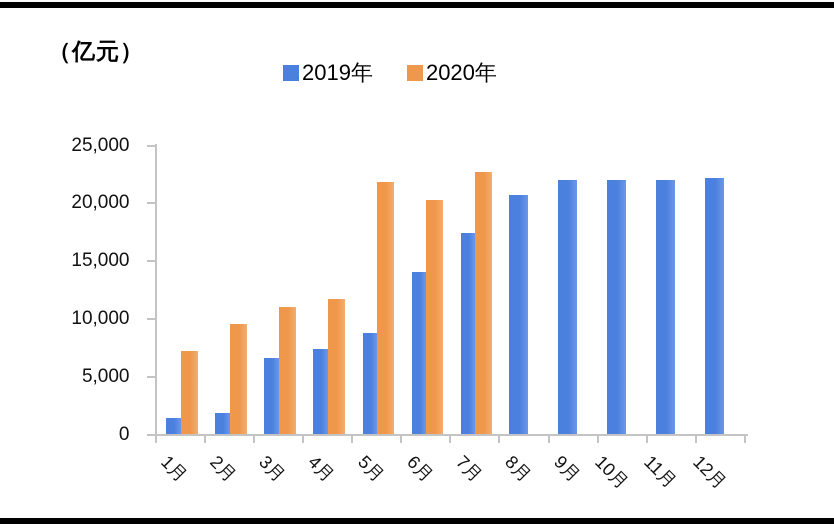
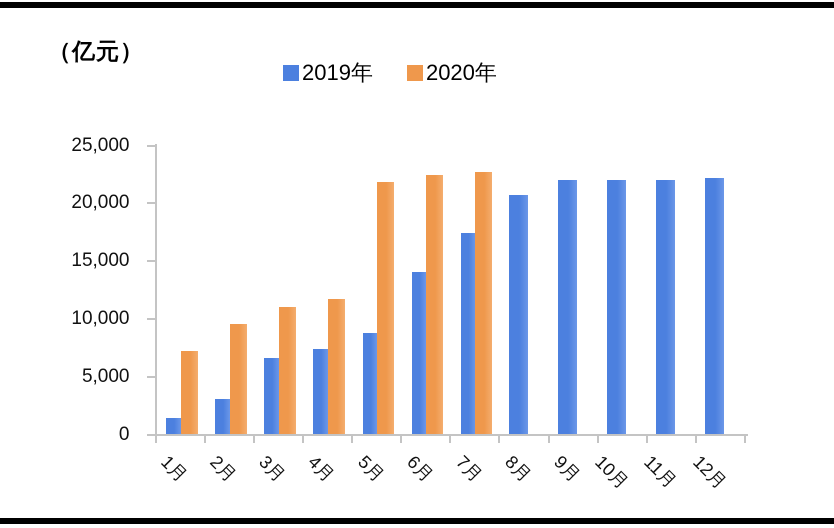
2019年/2月: 1900 -> 3100
2020年/6月: 20300 -> 22500
